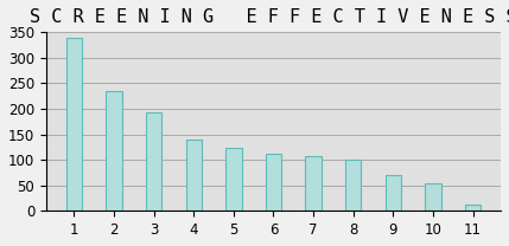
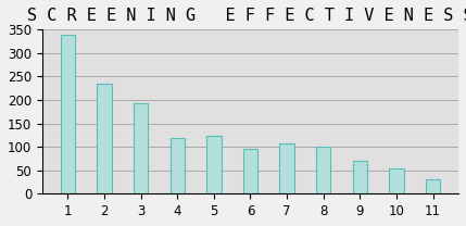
4: 140 -> 120
6: 113 -> 95
11: 13 -> 30
